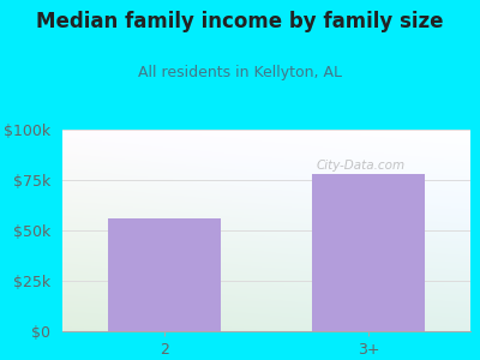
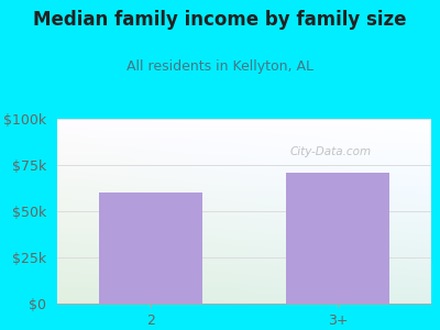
2: $56k -> $60k
3+: $78k -> $71k
